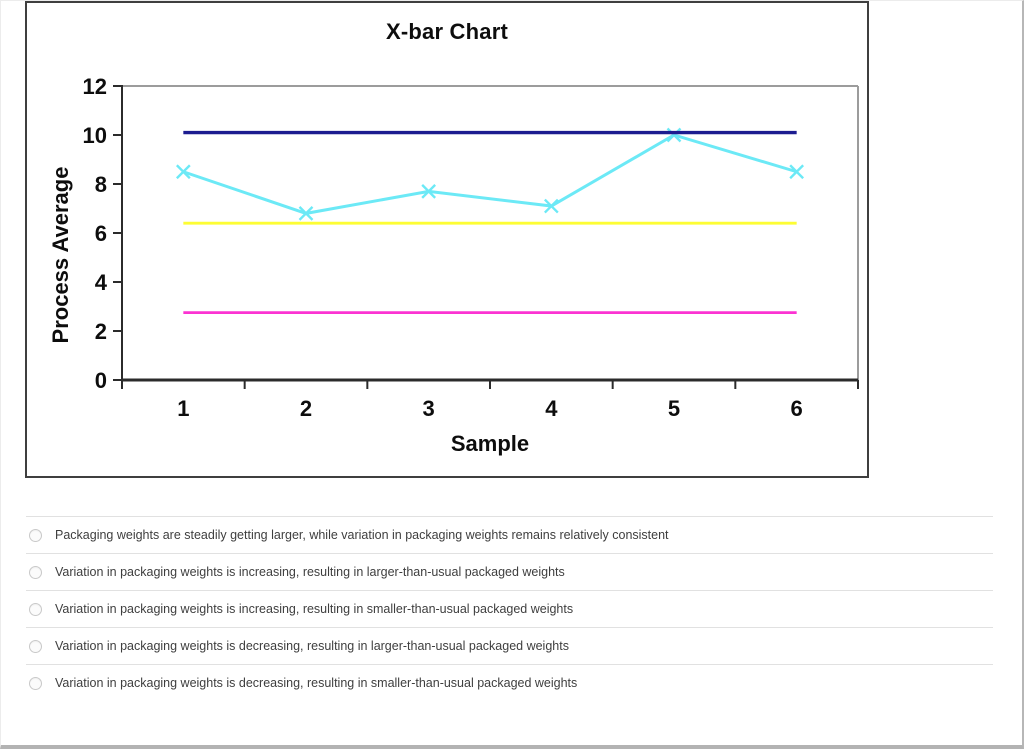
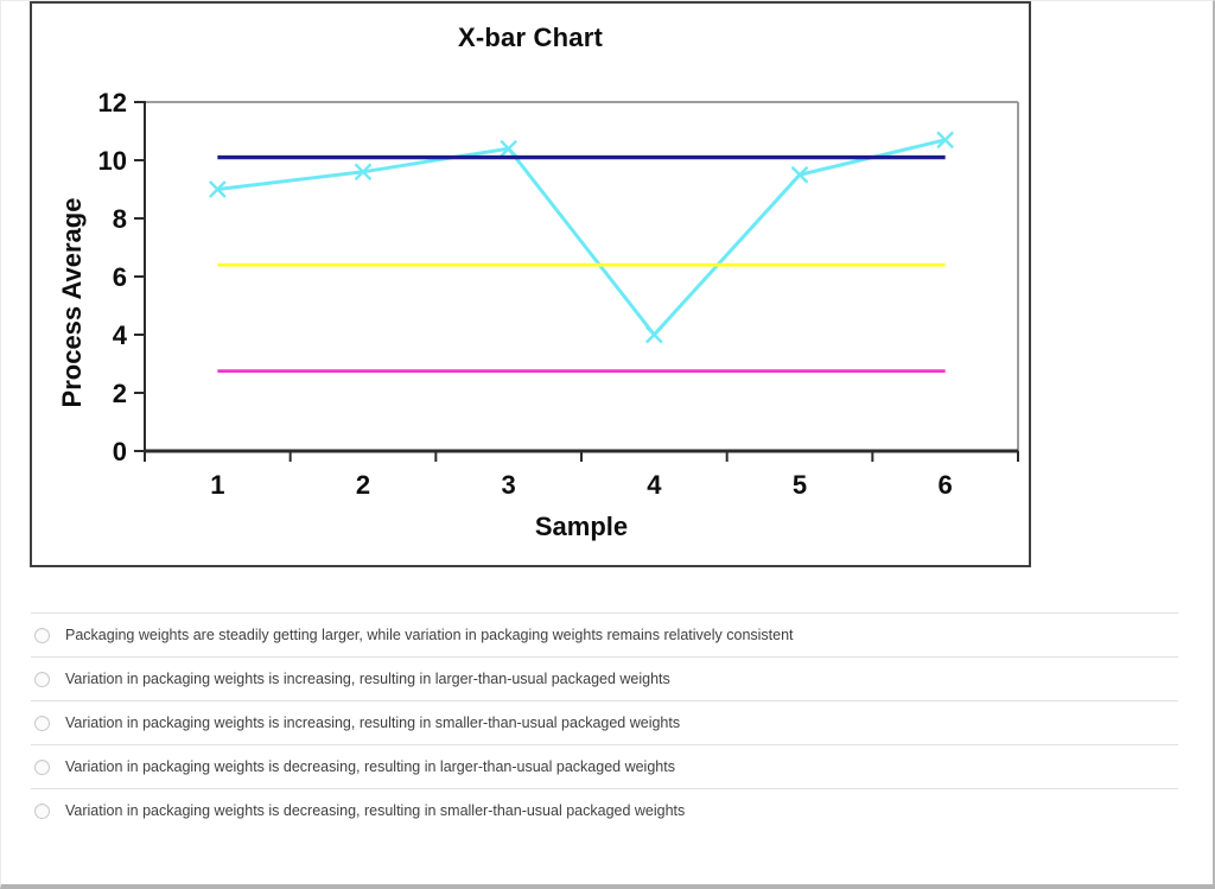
1: 8.5 -> 9.0
2: 6.8 -> 9.6
3: 7.7 -> 10.4
4: 7.1 -> 4.0
5: 10.0 -> 9.5
6: 8.5 -> 10.7
